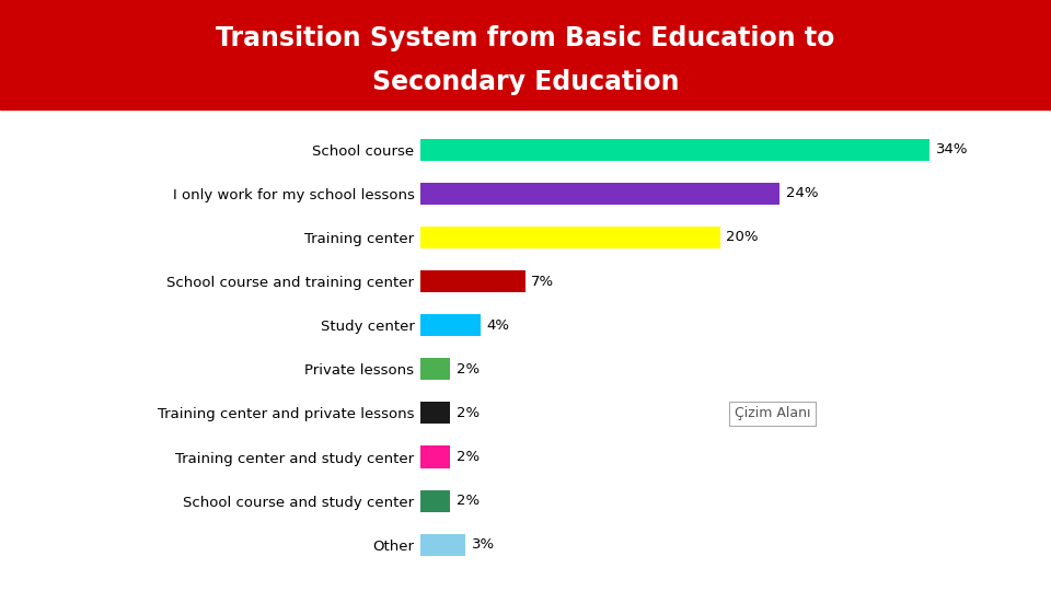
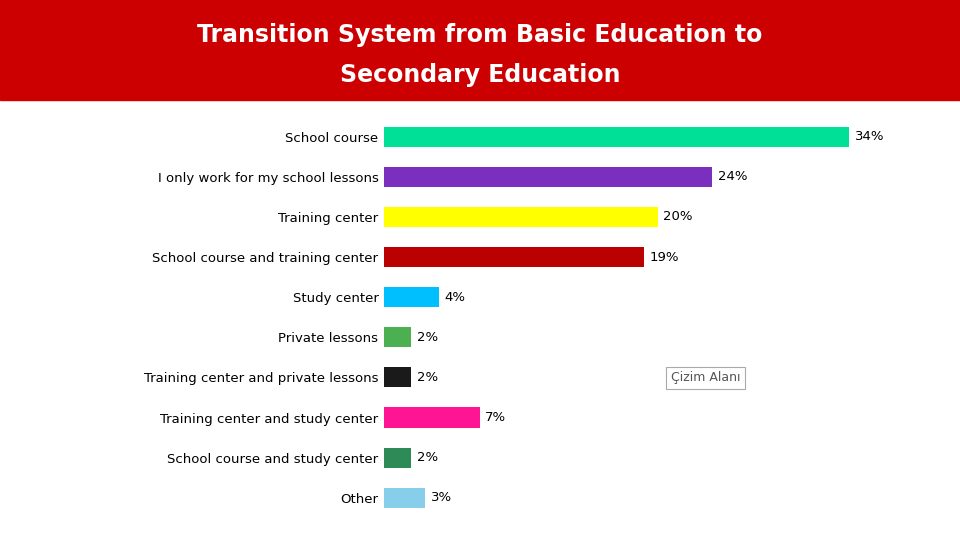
School course and training center: 7% -> 19%
Training center and study center: 2% -> 7%
